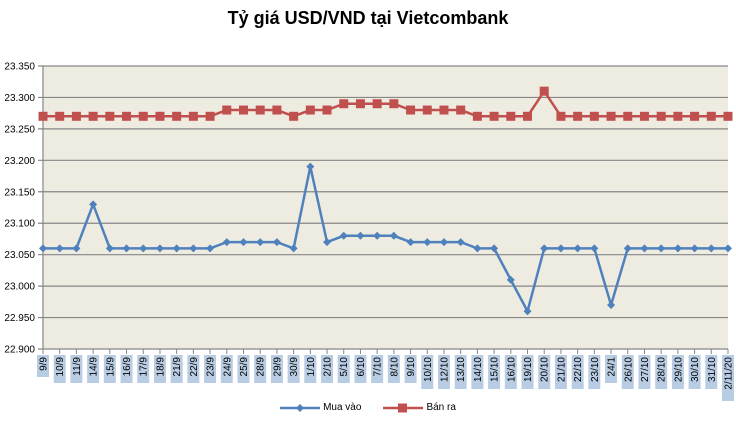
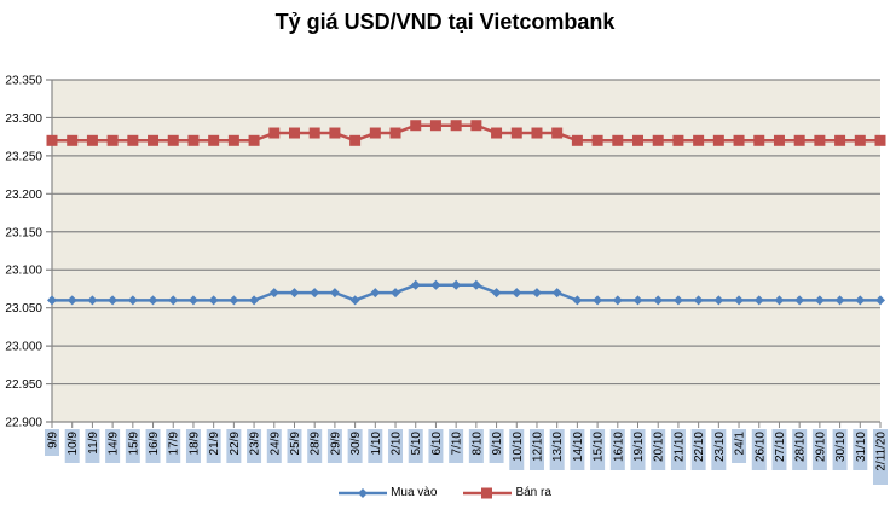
Mua vào/14/9: 23130 -> 23060
Mua vào/1/10: 23190 -> 23070
Mua vào/16/10: 23010 -> 23060
Mua vào/19/10: 22960 -> 23060
Bán ra/20/10: 23310 -> 23270
Mua vào/24/1: 22970 -> 23060
